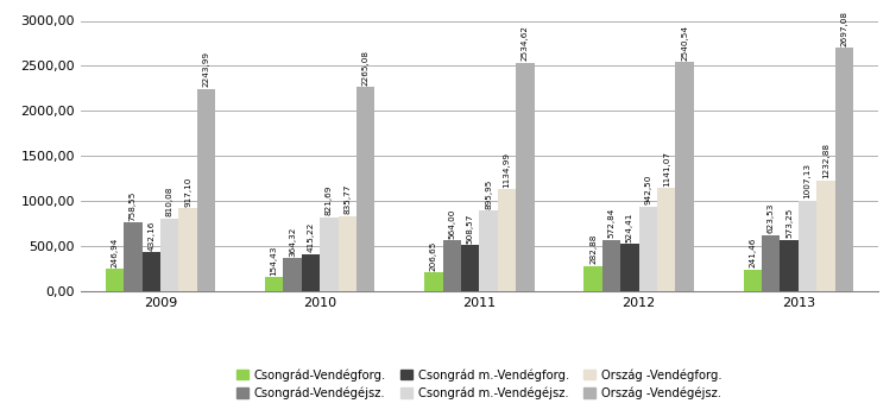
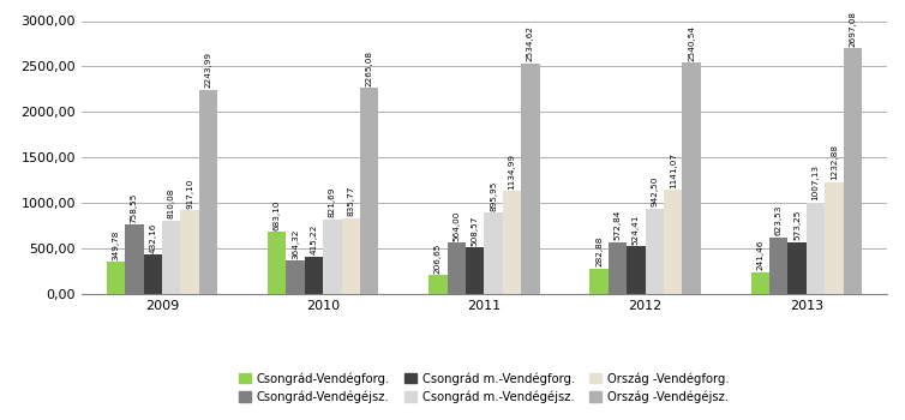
Csongrád-Vendégforg./2009: 246,94 -> 349,78
Csongrád-Vendégforg./2010: 154,43 -> 683,10
